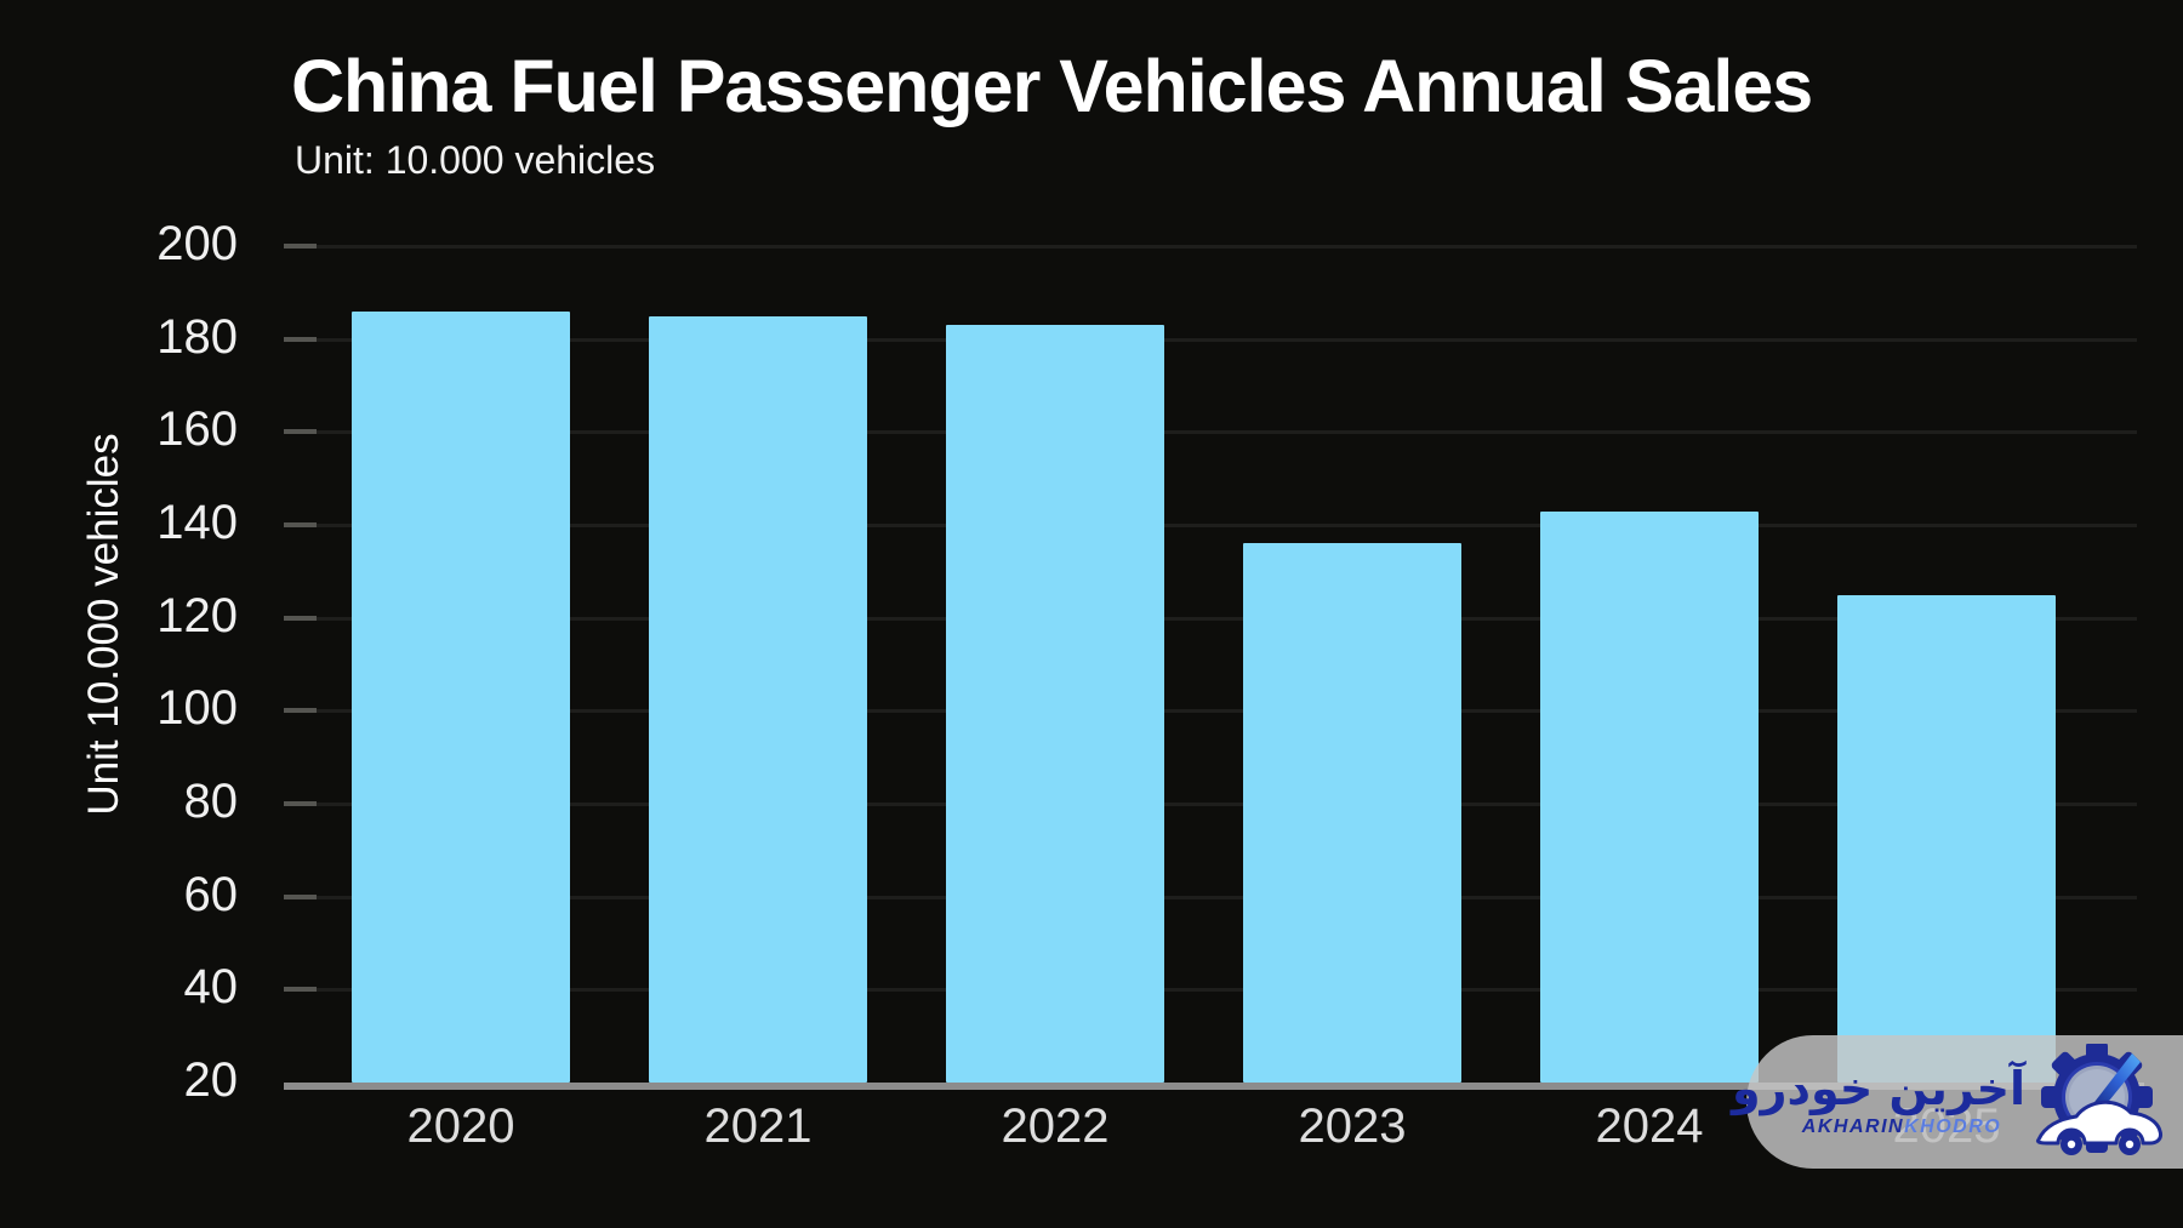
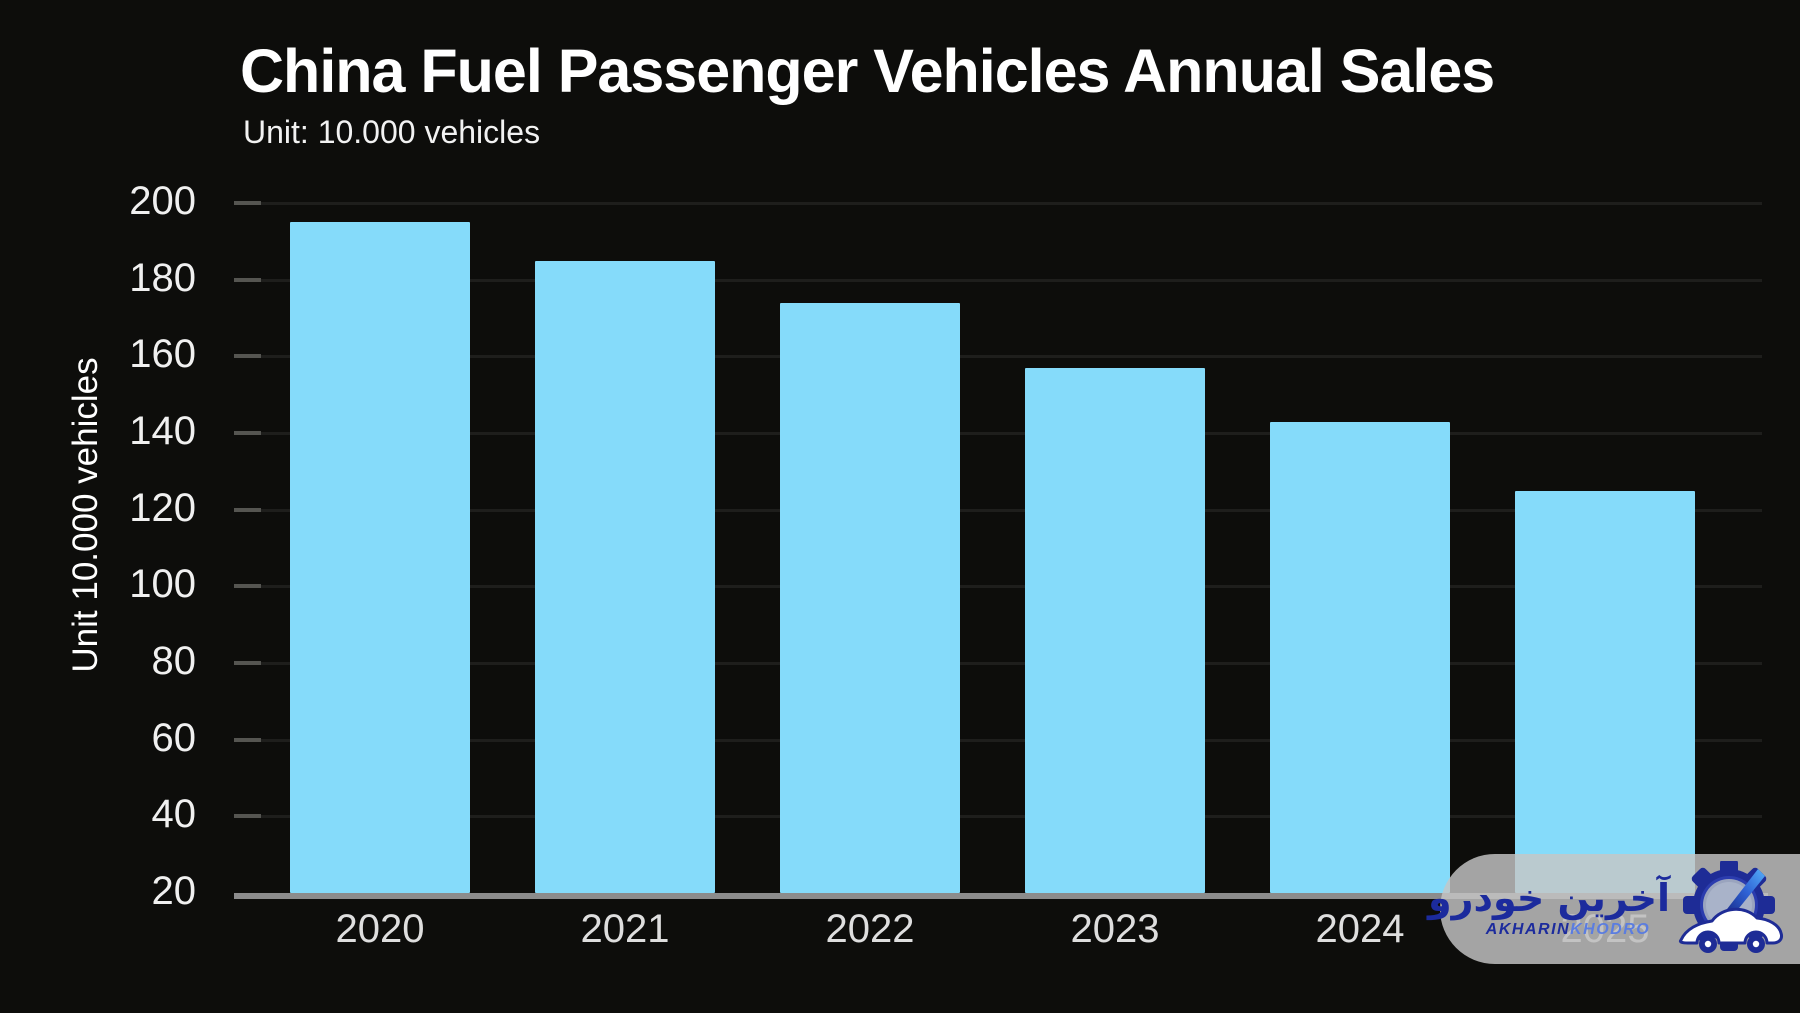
2020: 186 -> 195
2022: 183 -> 174
2023: 136 -> 157
